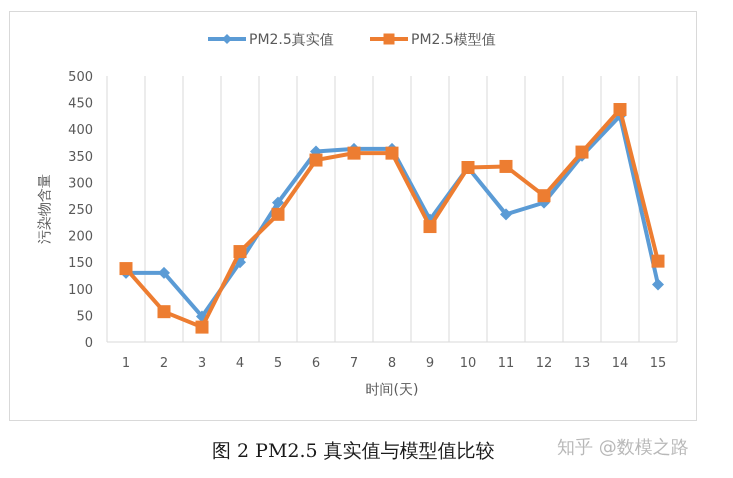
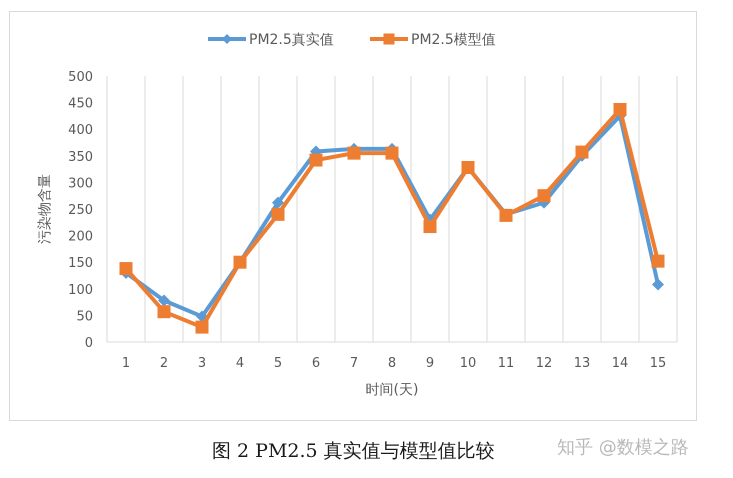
PM2.5真实值/2: 130 -> 80
PM2.5模型值/4: 170 -> 150
PM2.5模型值/11: 330 -> 240
